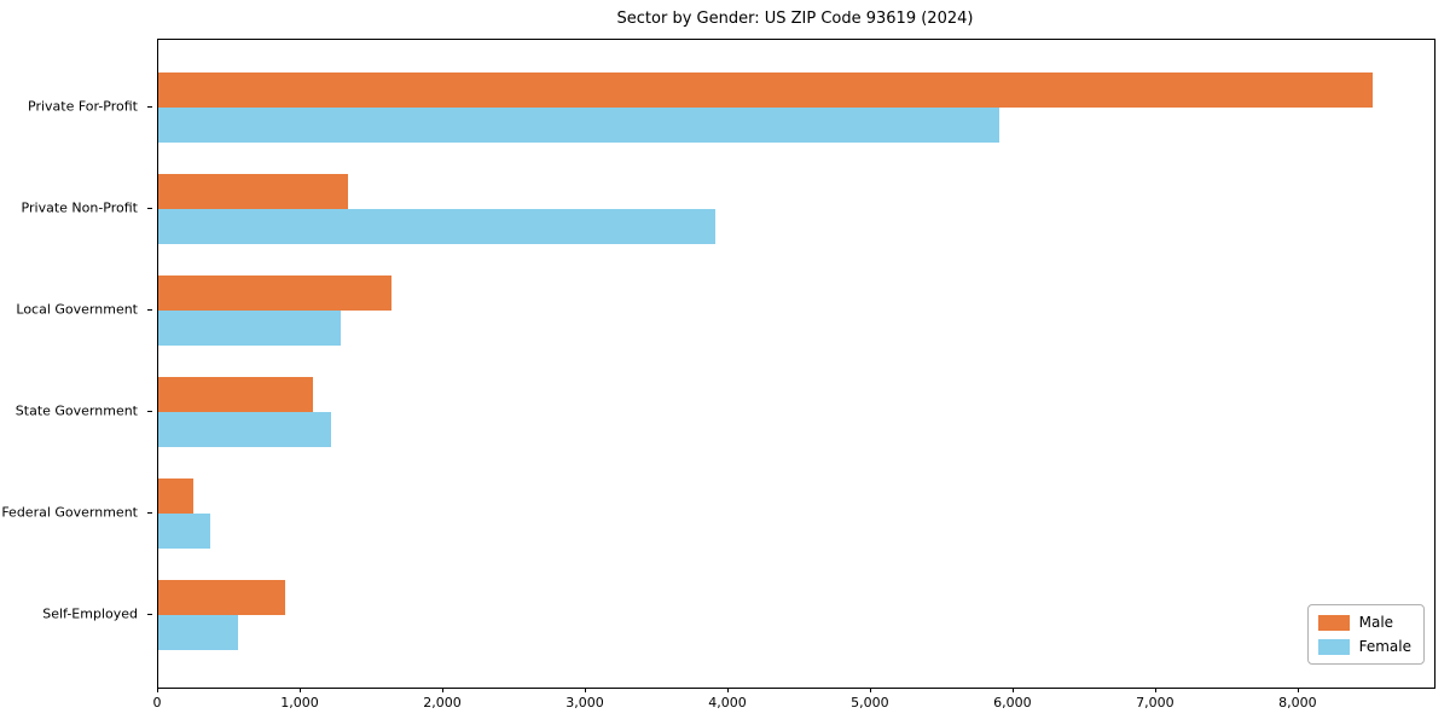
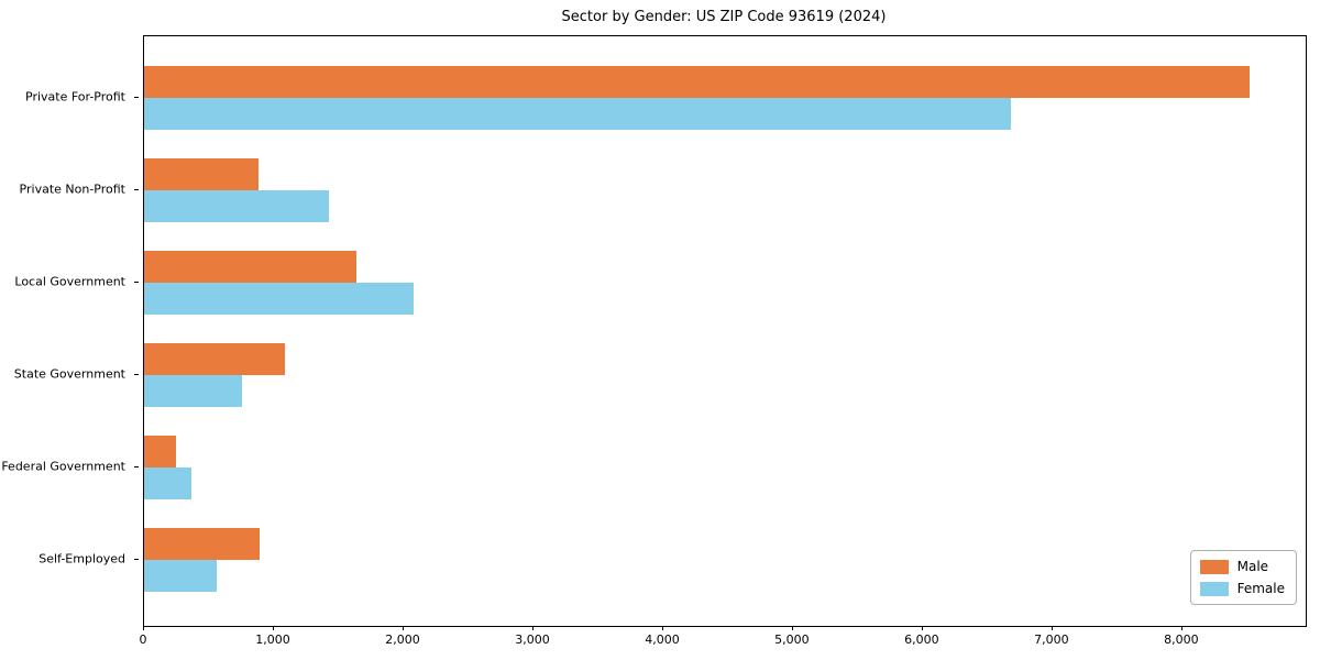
Female/Private For-Profit: 5900 -> 6680
Male/Private Non-Profit: 1330 -> 880
Female/Private Non-Profit: 3910 -> 1420
Female/Local Government: 1280 -> 2080
Female/State Government: 1210 -> 760
